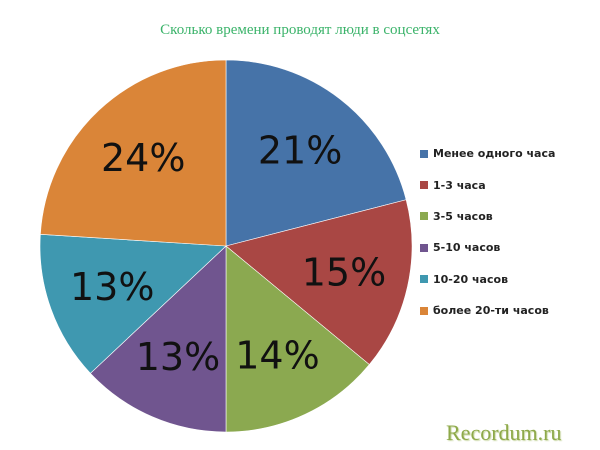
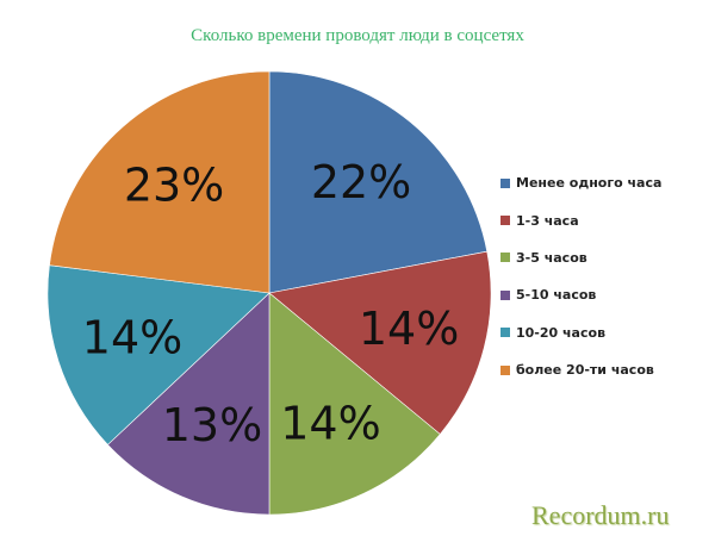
Менее одного часа: 21% -> 22%
1-3 часа: 15% -> 14%
10-20 часов: 13% -> 14%
более 20-ти часов: 24% -> 23%
